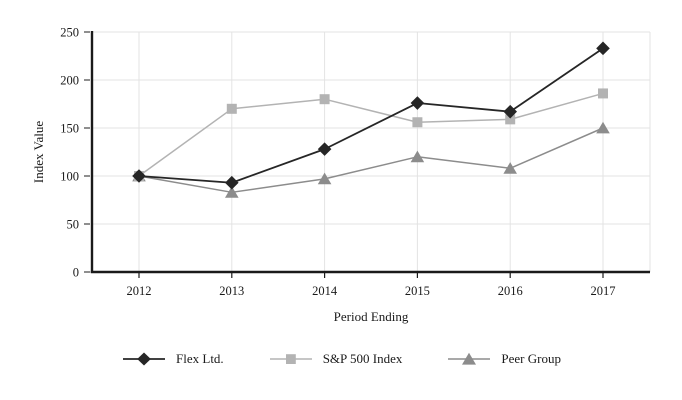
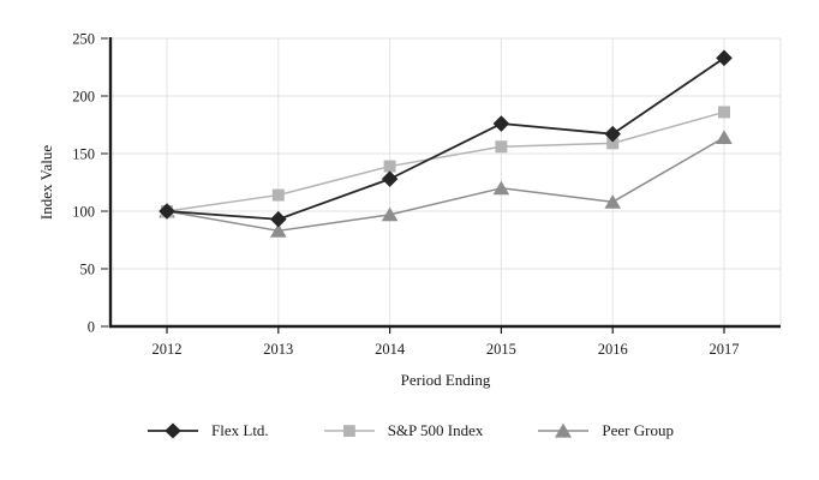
S&P 500 Index/2013: 170 -> 110
S&P 500 Index/2014: 180 -> 140
Peer Group/2017: 150 -> 160
